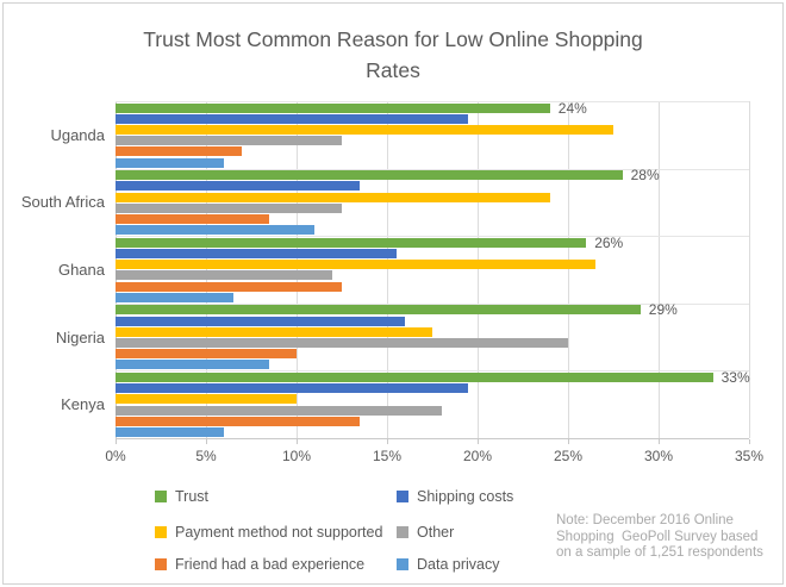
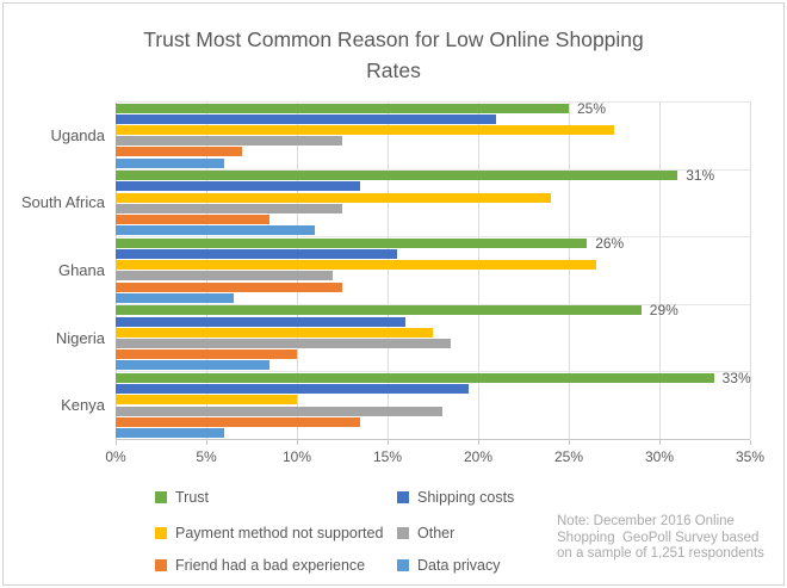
Trust/Uganda: 24% -> 25%
Shipping costs/Uganda: 19.5% -> 21.0%
Trust/South Africa: 28% -> 31%
Other/Nigeria: 25.0% -> 18.5%
